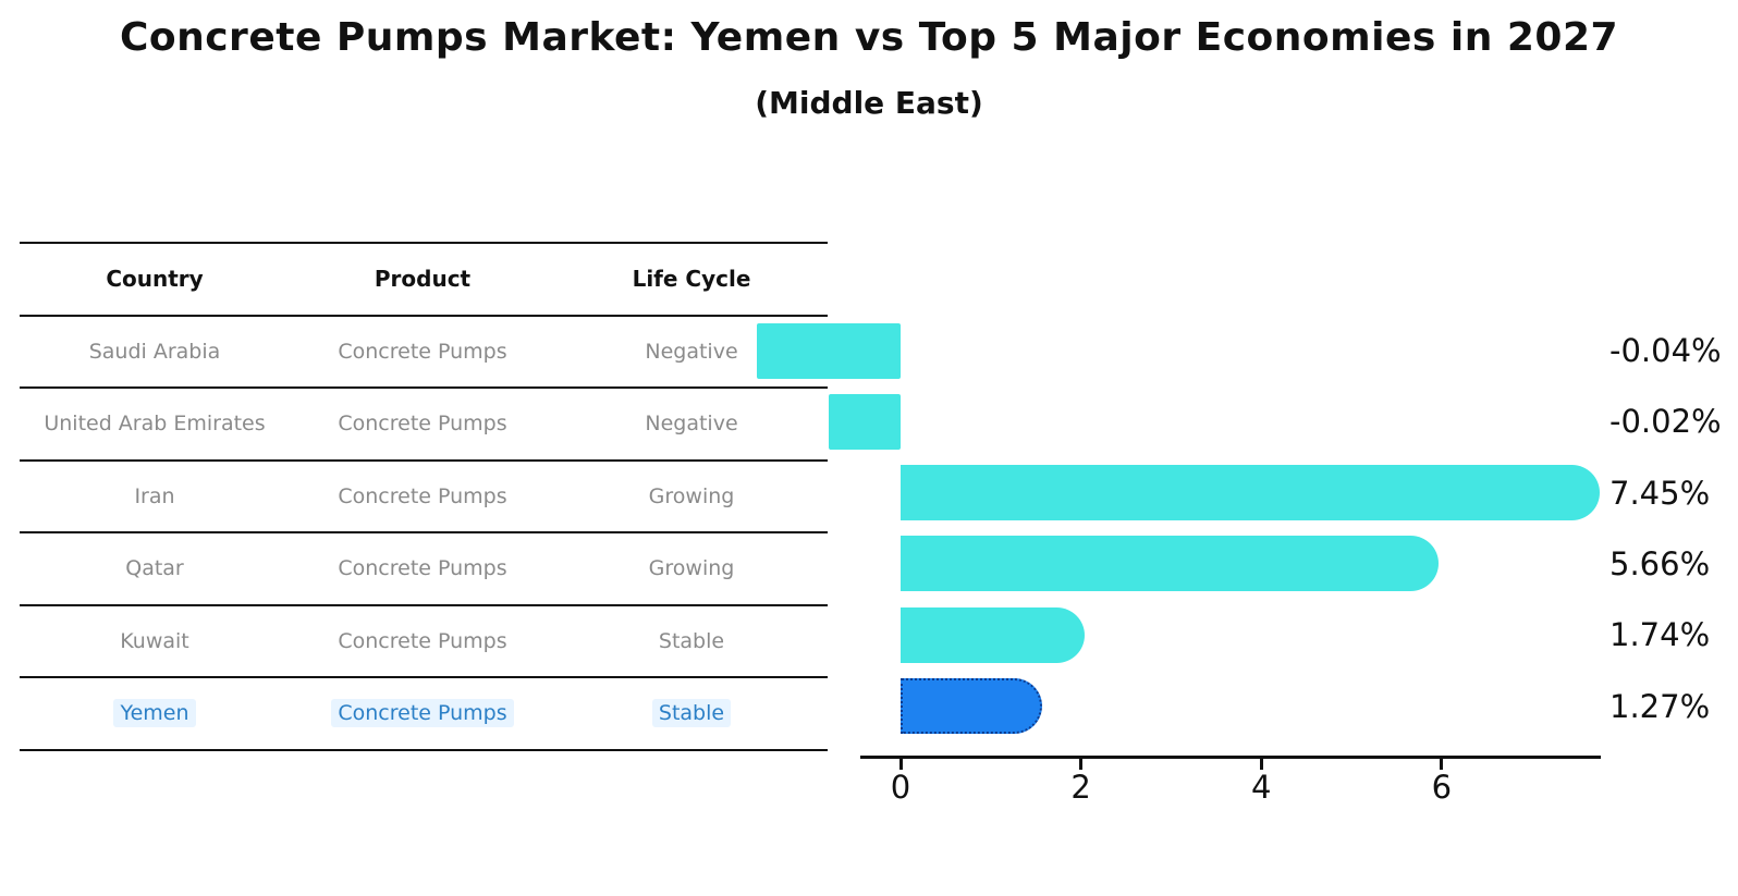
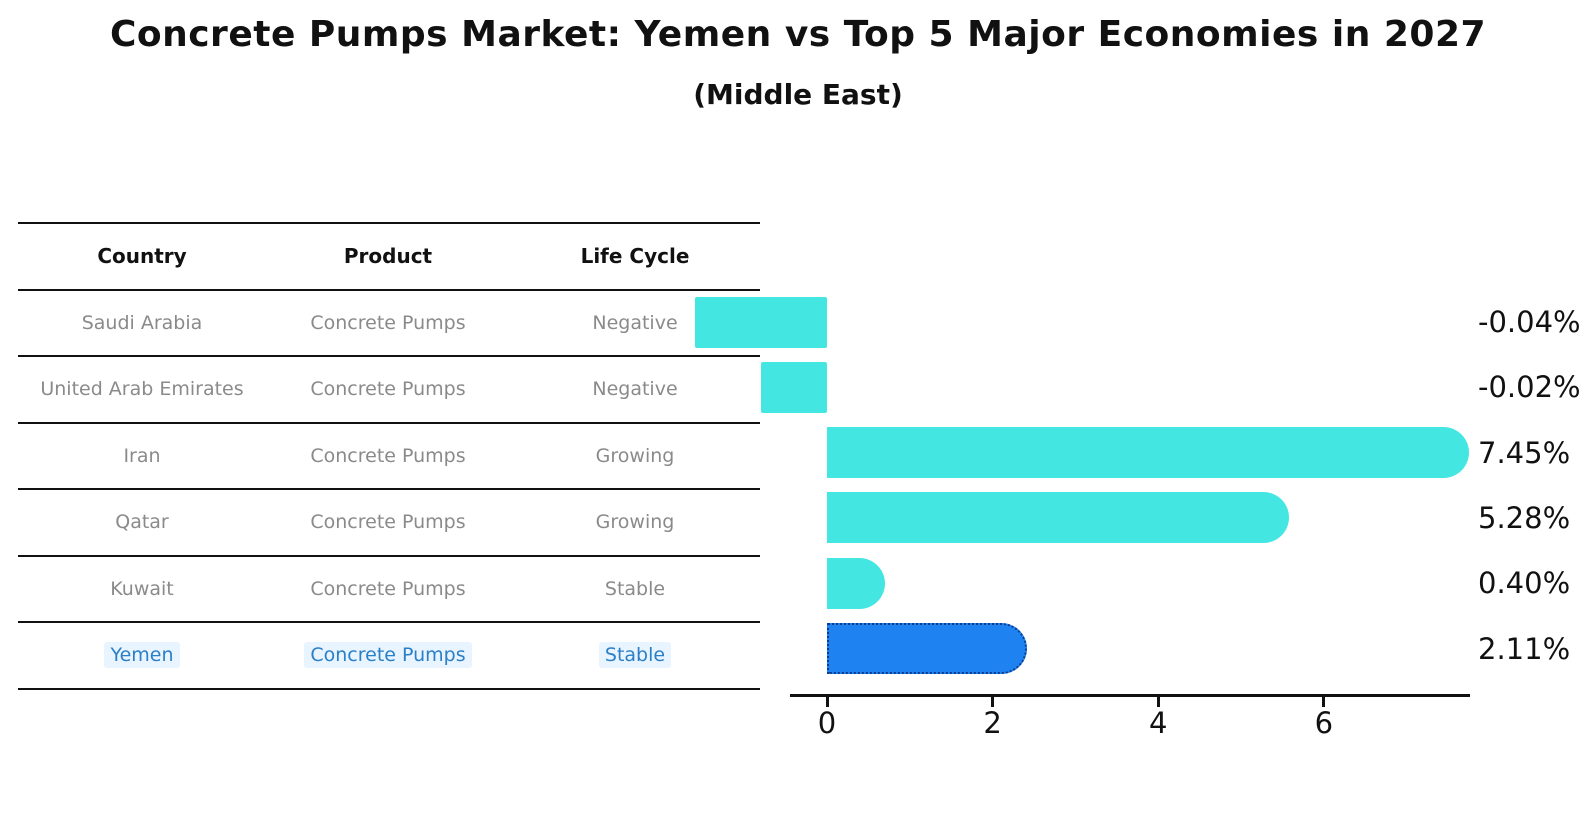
Qatar: 5.66% -> 5.28%
Kuwait: 1.74% -> 0.40%
Yemen: 1.27% -> 2.11%
